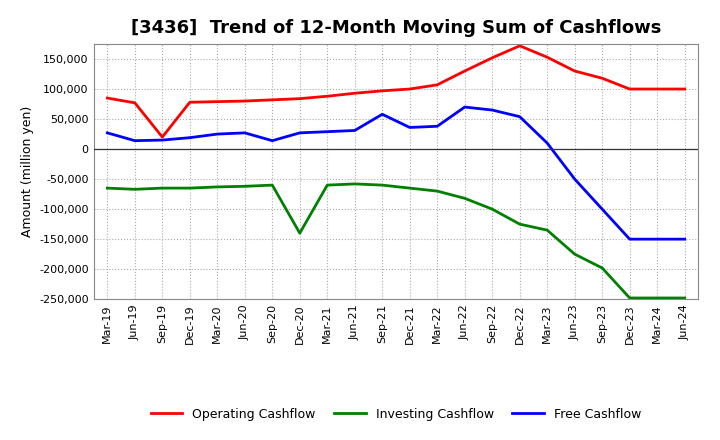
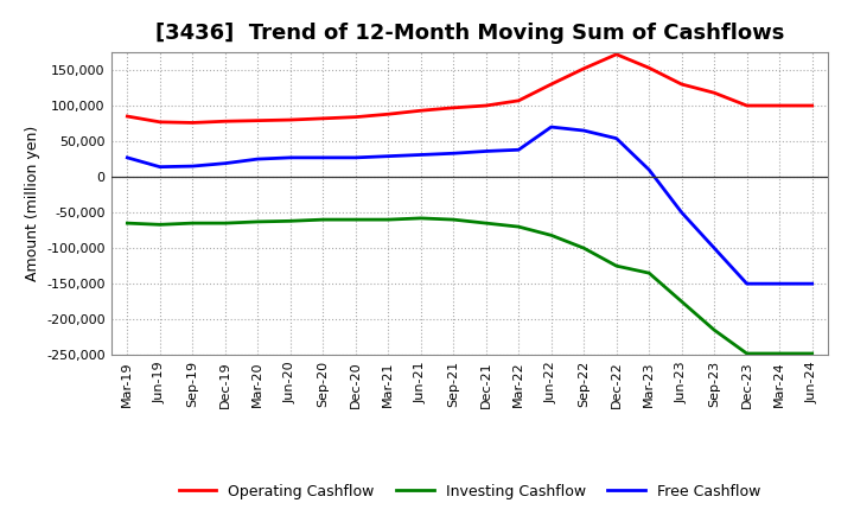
Operating Cashflow/Sep-19: 20,000 -> 76,000
Free Cashflow/Sep-20: 14,000 -> 27,000
Investing Cashflow/Dec-20: -140,000 -> -60,000
Free Cashflow/Sep-21: 58,000 -> 33,000
Investing Cashflow/Sep-23: -198,000 -> -215,000
